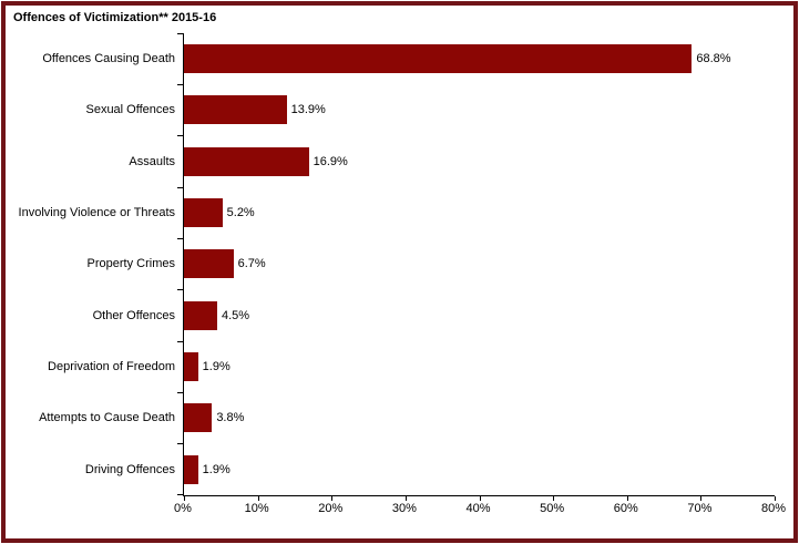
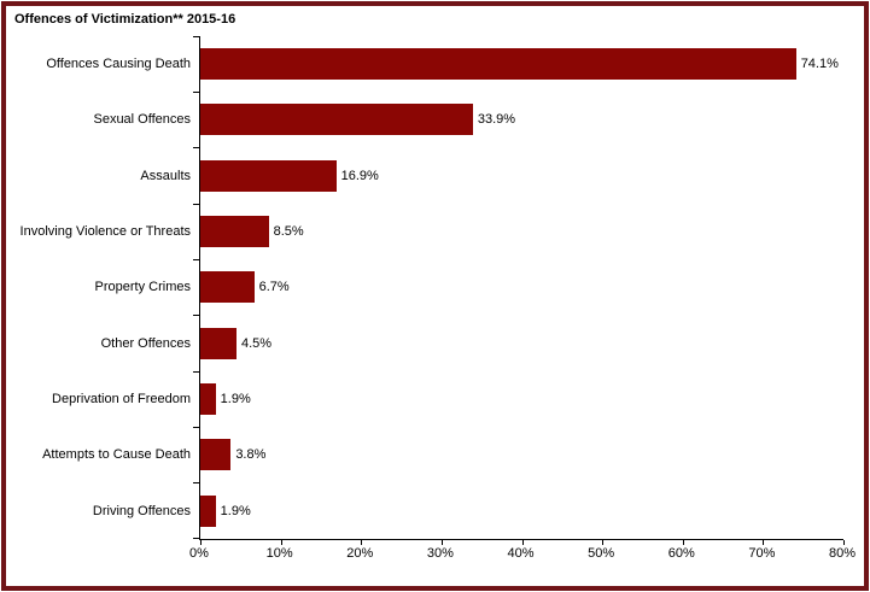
Offences Causing Death: 68.8% -> 74.1%
Sexual Offences: 13.9% -> 33.9%
Involving Violence or Threats: 5.2% -> 8.5%
